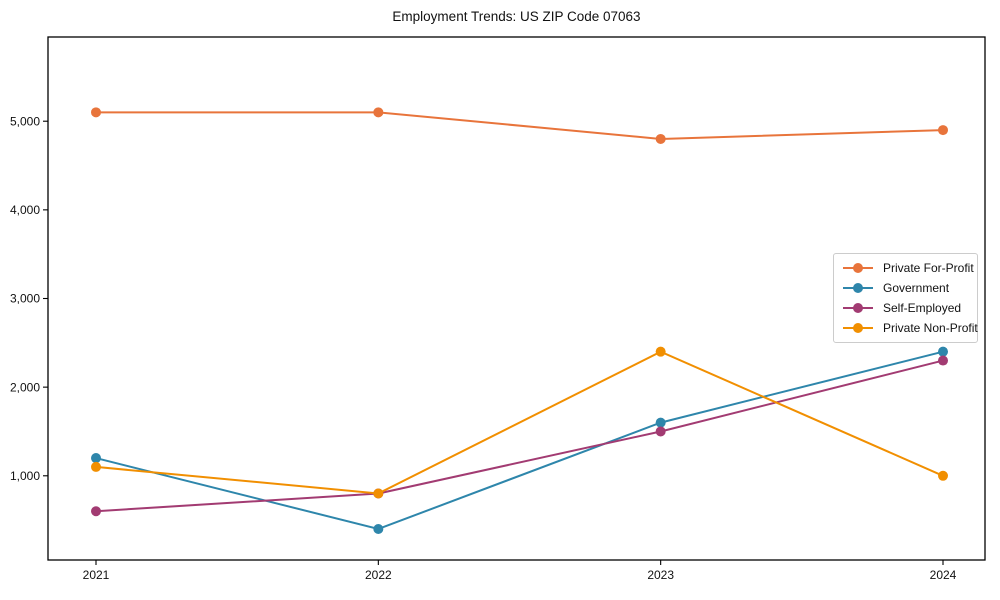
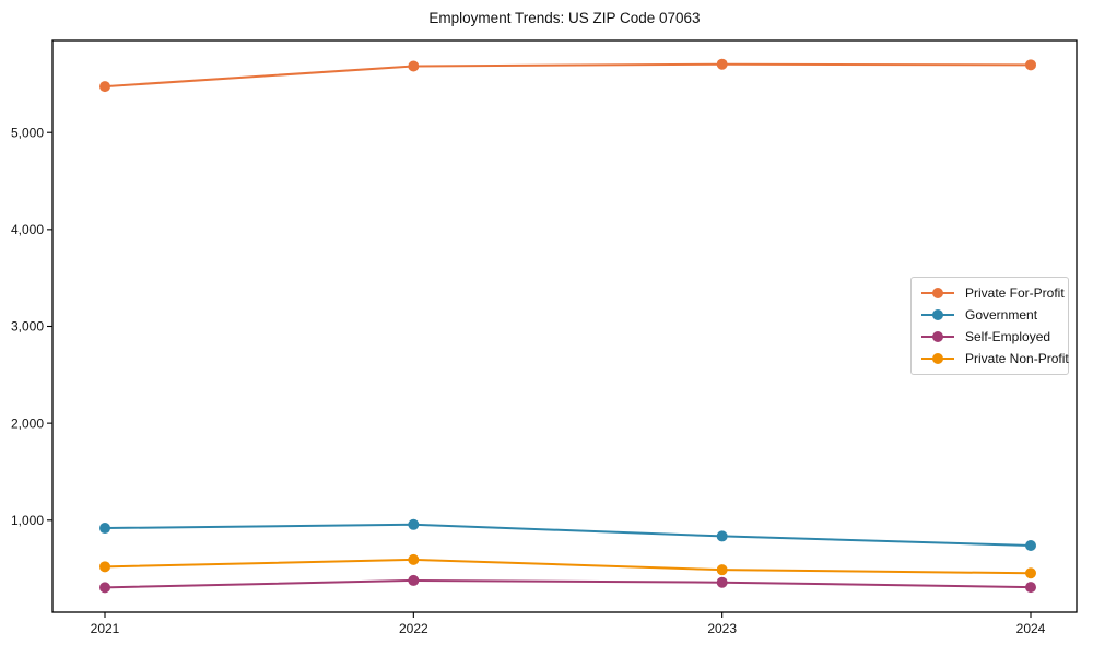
Private For-Profit/2021: 5100 -> 5500
Government/2021: 1200 -> 900
Self-Employed/2021: 600 -> 300
Private Non-Profit/2021: 1100 -> 500
Private For-Profit/2022: 5100 -> 5700
Government/2022: 400 -> 1000
Self-Employed/2022: 800 -> 400
Private Non-Profit/2022: 800 -> 600
Private For-Profit/2023: 4800 -> 5700
Government/2023: 1600 -> 800
Self-Employed/2023: 1500 -> 400
Private Non-Profit/2023: 2400 -> 500
Private For-Profit/2024: 4900 -> 5700
Government/2024: 2400 -> 700
Self-Employed/2024: 2300 -> 300
Private Non-Profit/2024: 1000 -> 500
